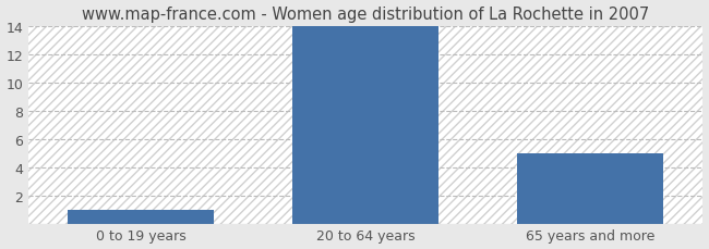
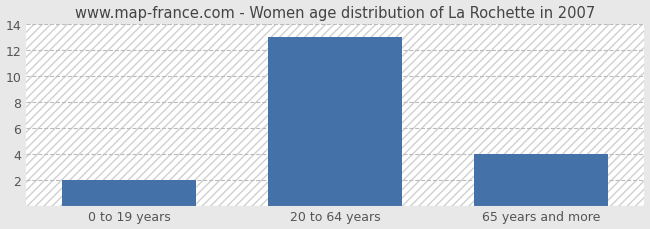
0 to 19 years: 1 -> 2
20 to 64 years: 14 -> 13
65 years and more: 5 -> 4
